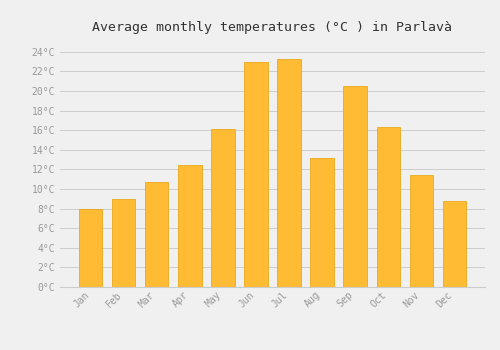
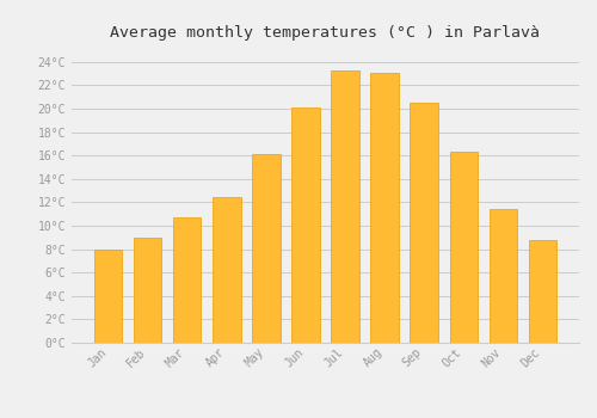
Jun: 23.0°C -> 20.1°C
Aug: 13.2°C -> 23.1°C
